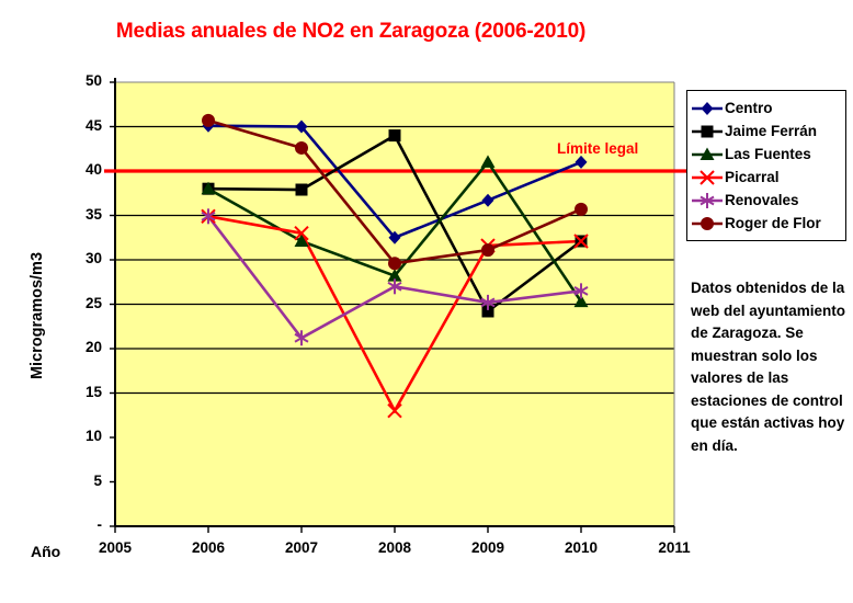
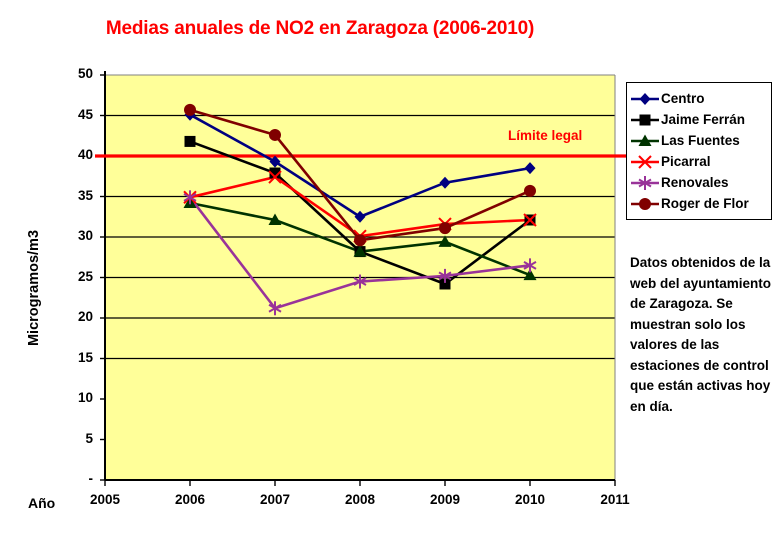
Jaime Ferrán/2006: 38 -> 42
Las Fuentes/2006: 38 -> 34
Centro/2007: 45 -> 39
Picarral/2007: 33 -> 37
Jaime Ferrán/2008: 44 -> 28
Picarral/2008: 13 -> 30
Renovales/2008: 27 -> 24
Las Fuentes/2009: 41 -> 29
Centro/2010: 41 -> 38
